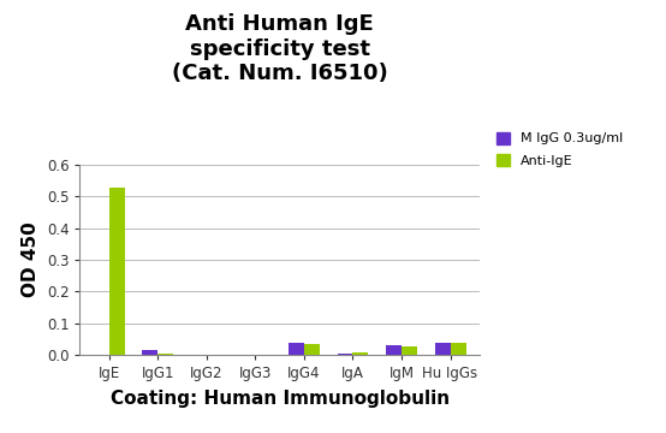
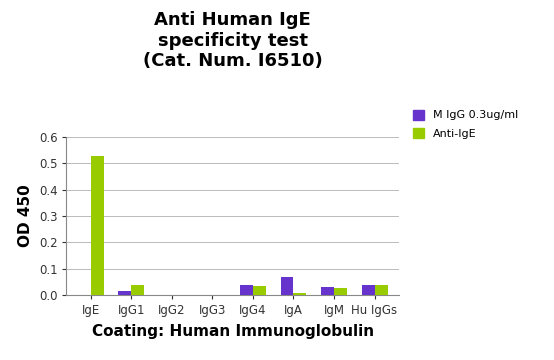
Anti-IgE/IgG1: 0.005 -> 0.040
M IgG 0.3ug/ml/IgA: 0.005 -> 0.070
